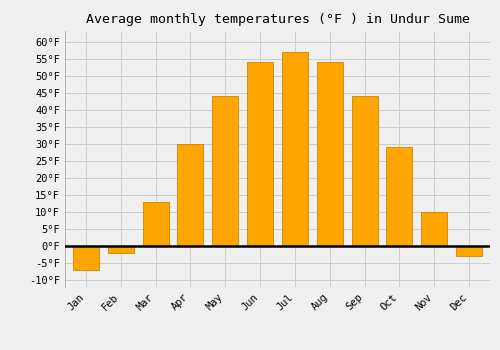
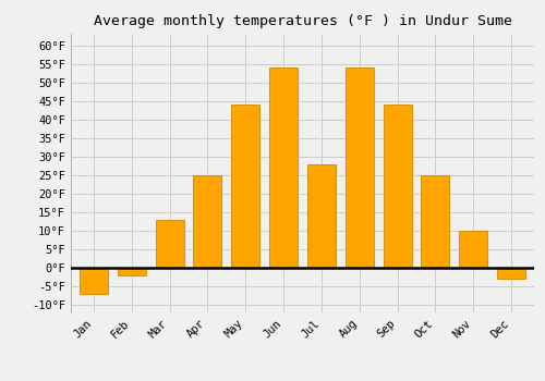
Apr: 30°F -> 25°F
Jul: 57°F -> 28°F
Oct: 29°F -> 25°F
